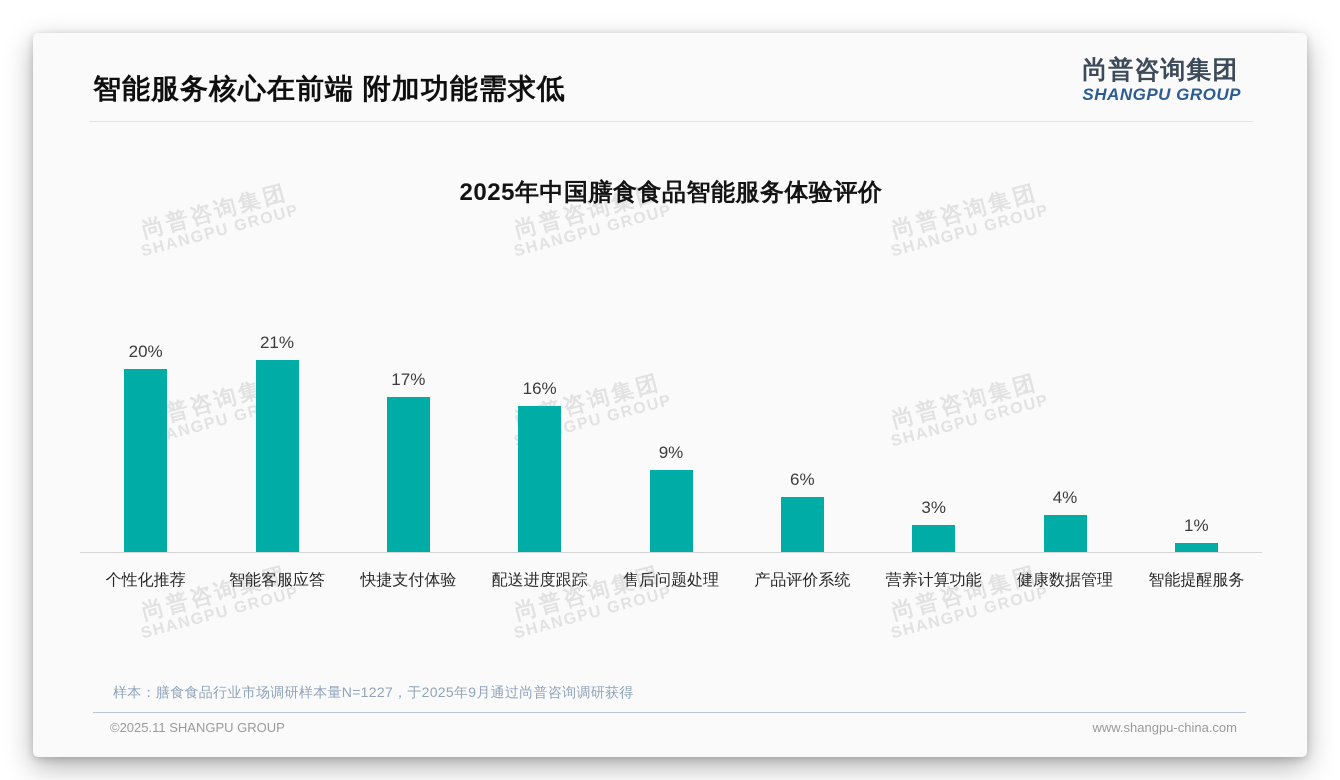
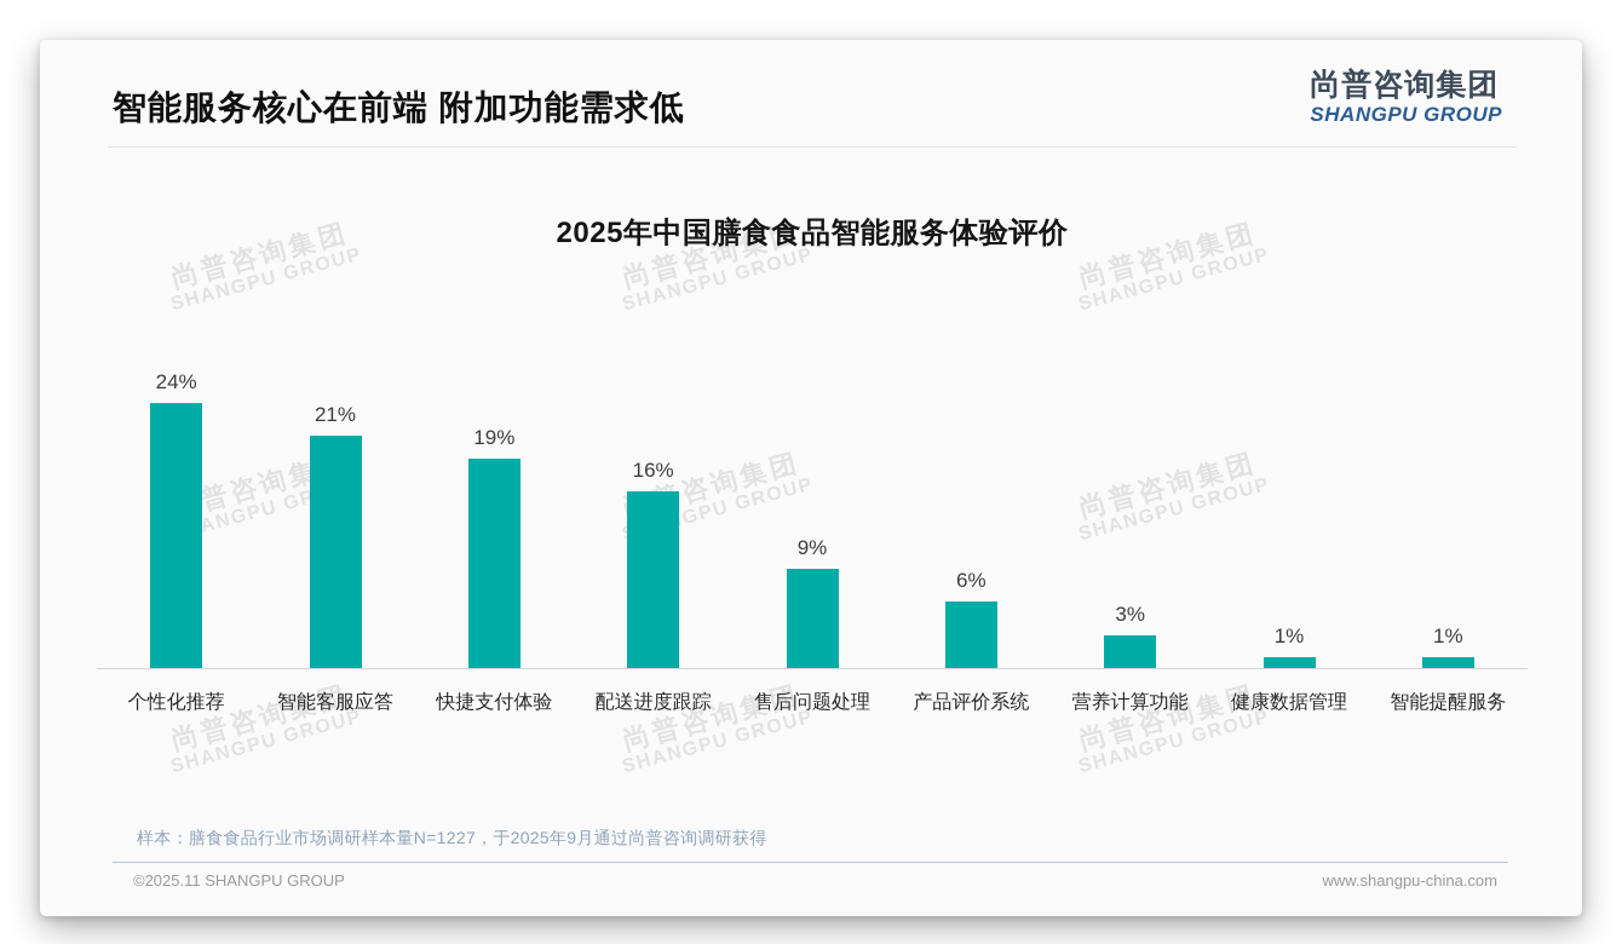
个性化推荐: 20% -> 24%
快捷支付体验: 17% -> 19%
健康数据管理: 4% -> 1%
